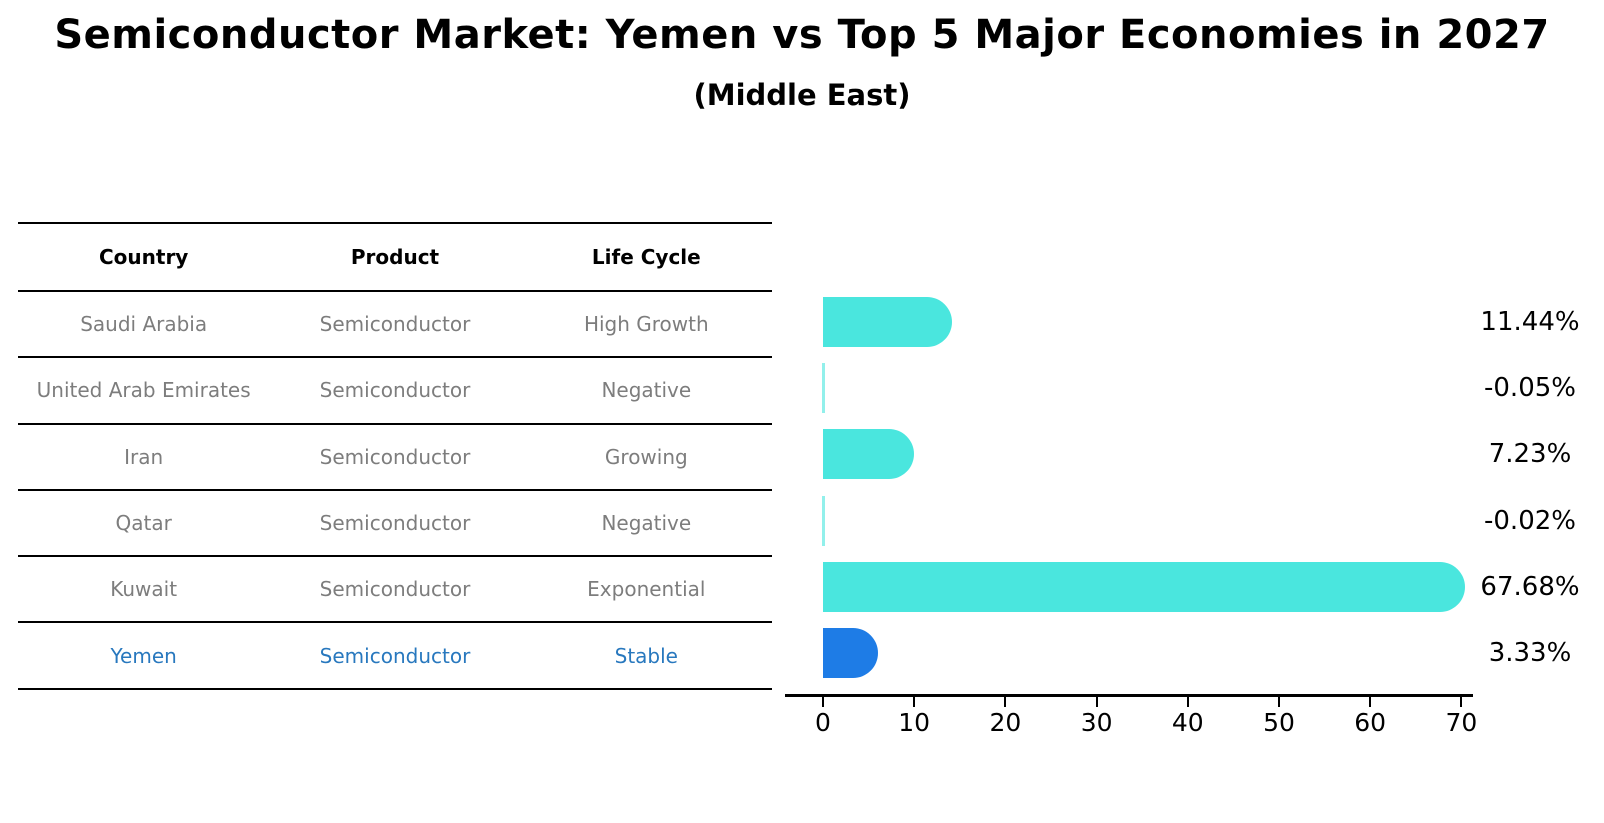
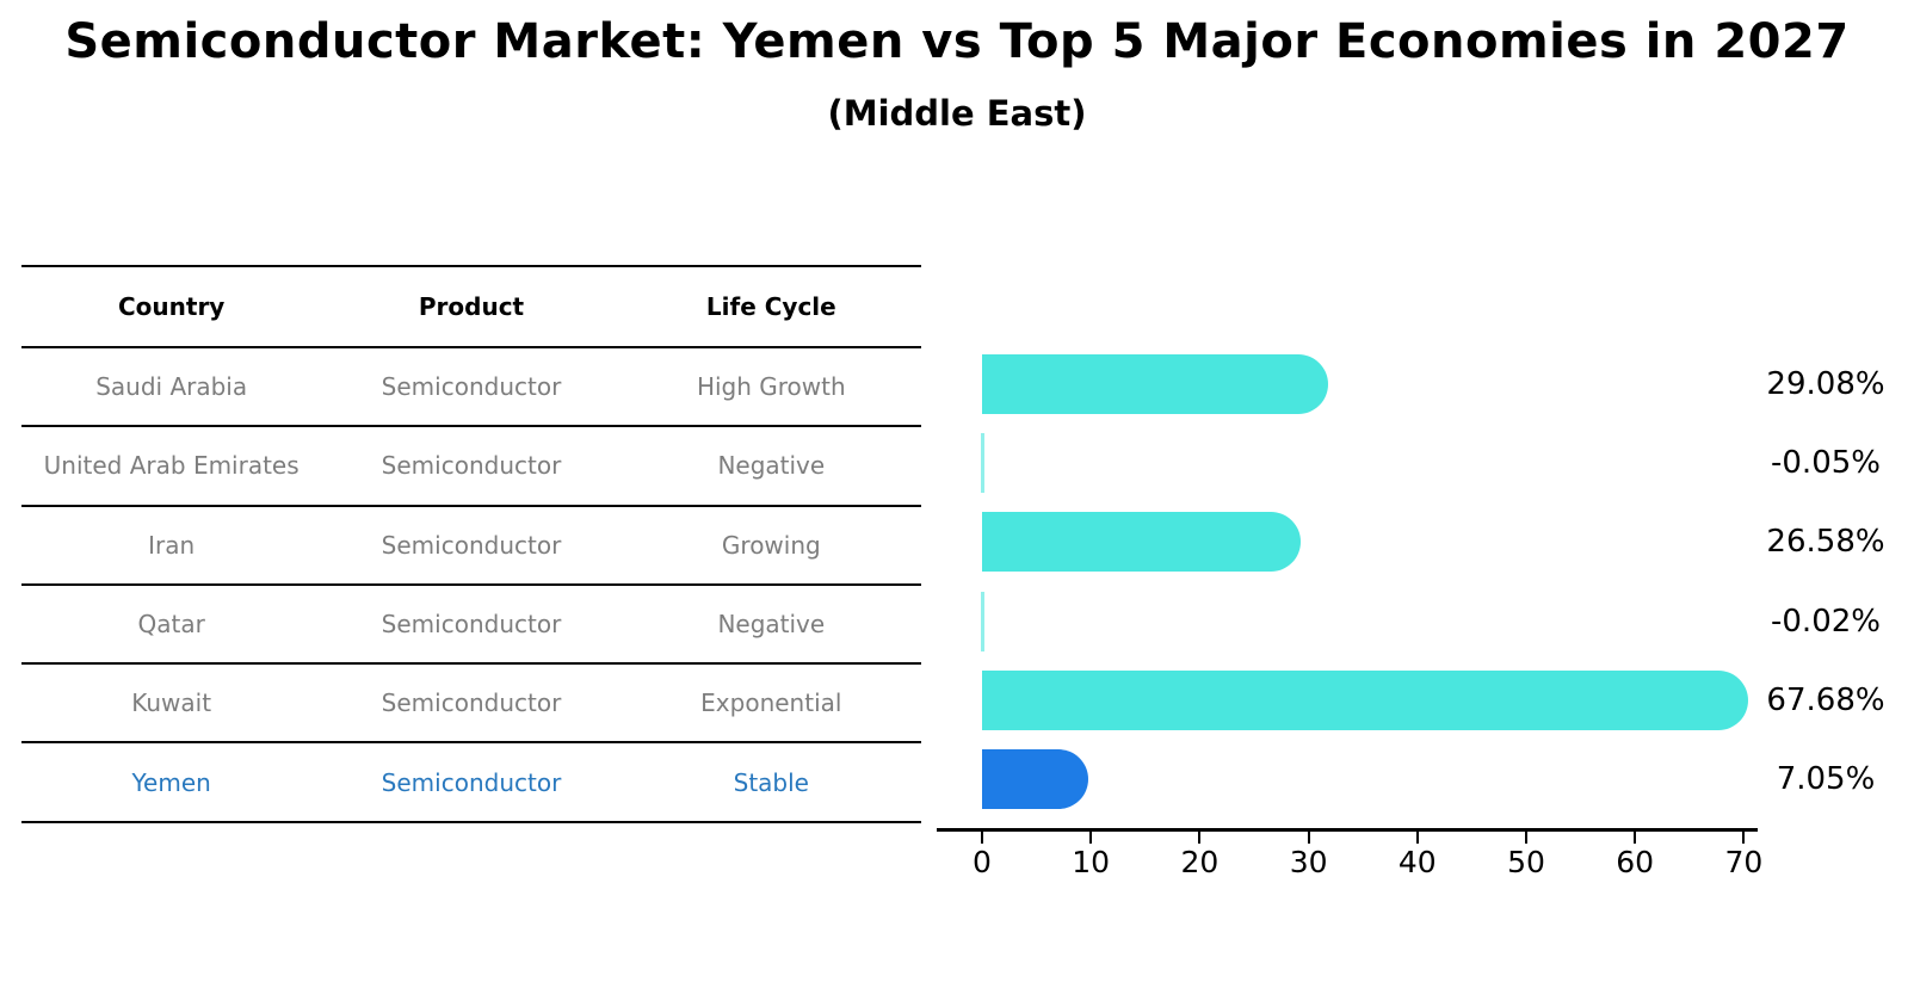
Saudi Arabia: 11.44% -> 29.08%
Iran: 7.23% -> 26.58%
Yemen: 3.33% -> 7.05%
